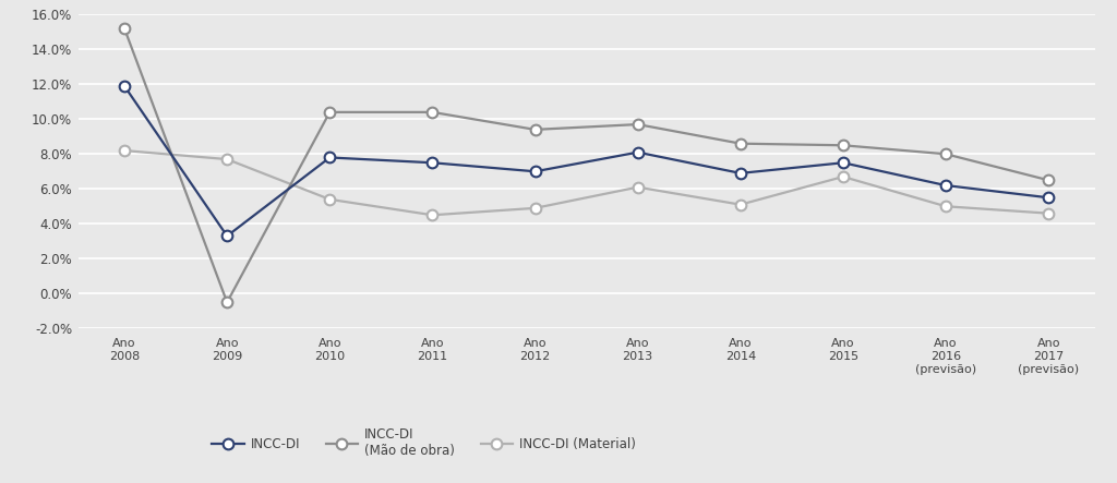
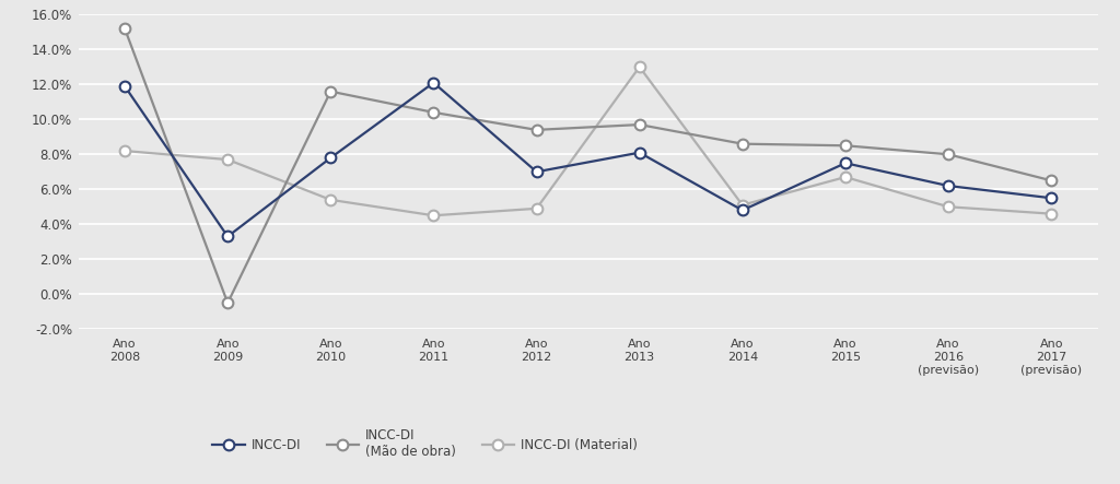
INCC-DI (Mão de obra)/Ano 2010: 10.4% -> 11.6%
INCC-DI/Ano 2011: 7.5% -> 12.1%
INCC-DI (Material)/Ano 2013: 6.1% -> 13.0%
INCC-DI/Ano 2014: 6.9% -> 4.8%
